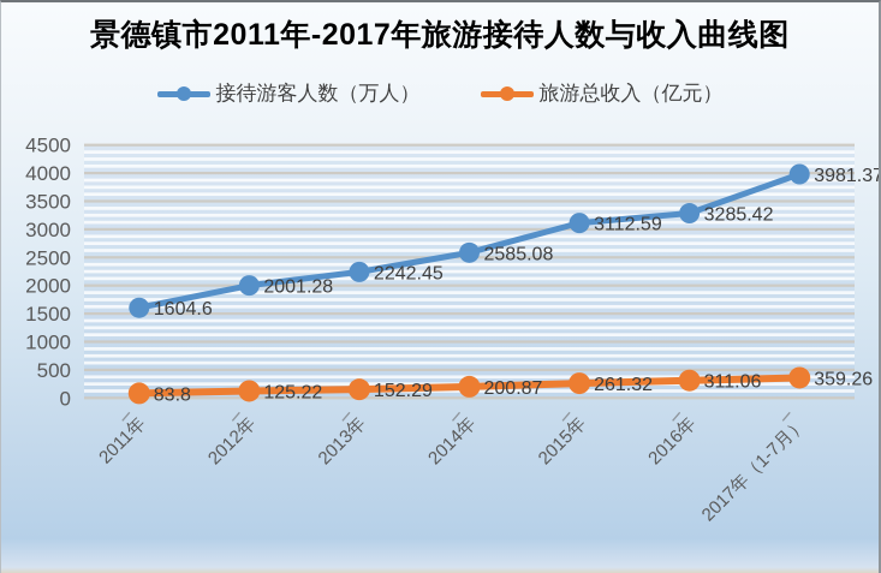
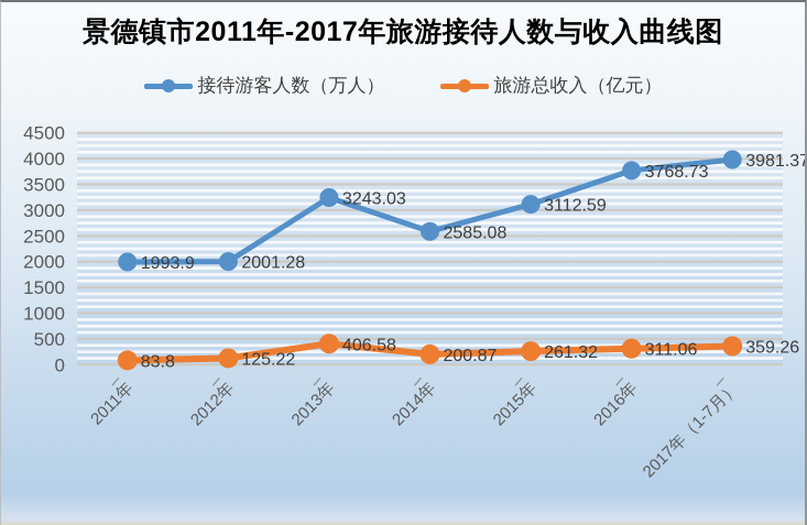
接待游客人数（万人）/2011年: 1604.6 -> 1993.9
接待游客人数（万人）/2013年: 2242.45 -> 3243.03
旅游总收入（亿元）/2013年: 152.29 -> 406.58
接待游客人数（万人）/2016年: 3285.42 -> 3768.73
